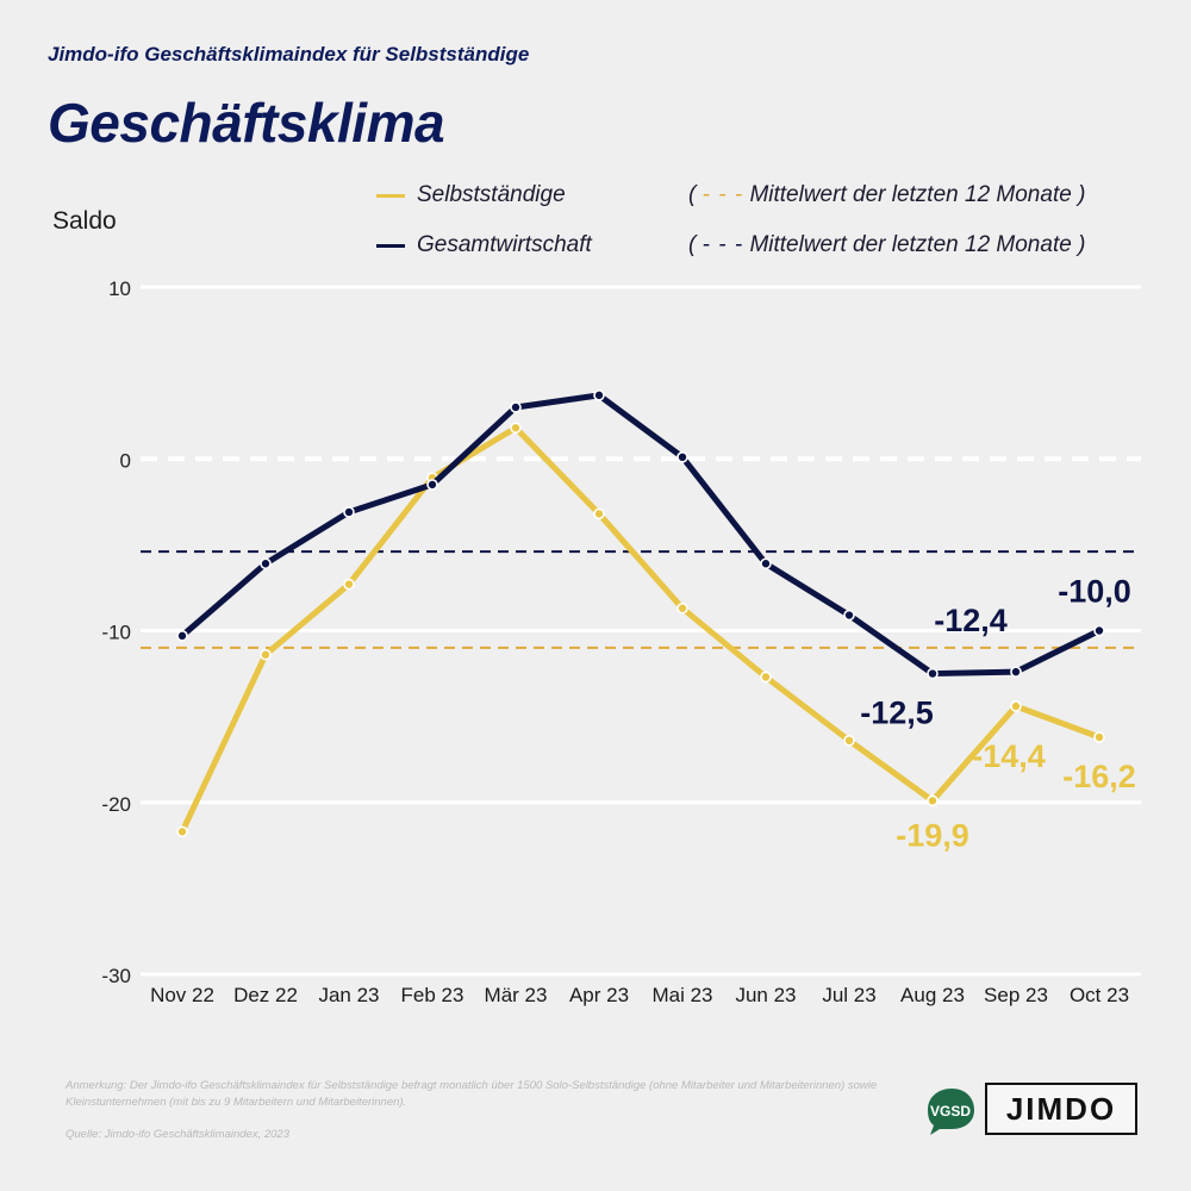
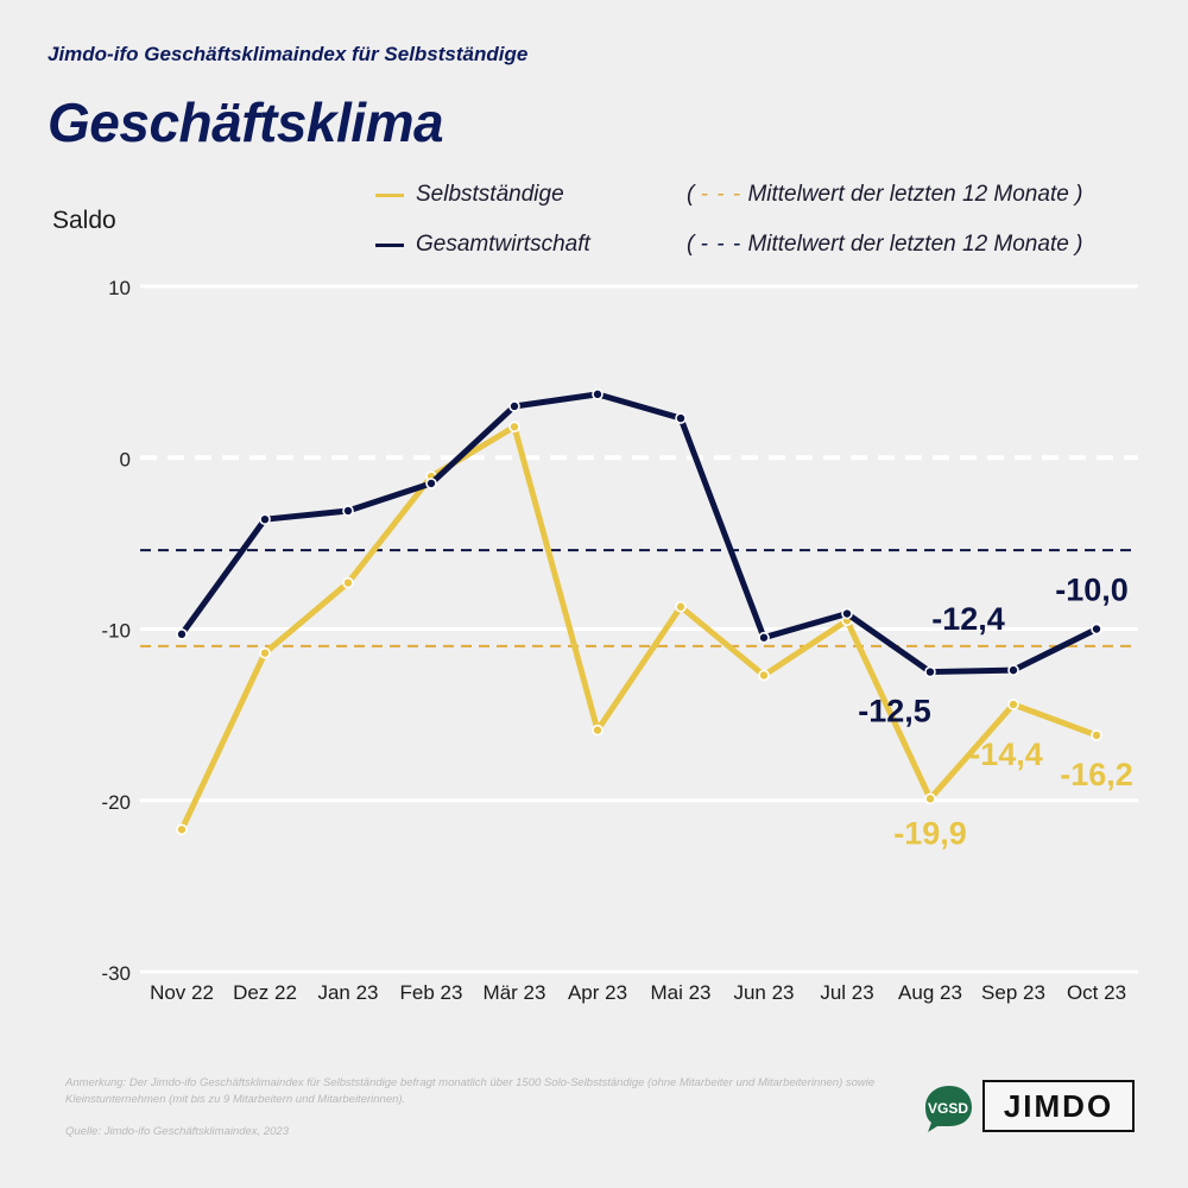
Gesamtwirtschaft/Dez 22: -6.1 -> -3.6
Selbstständige/Apr 23: -3.2 -> -15.9
Gesamtwirtschaft/Mai 23: 0.1 -> 2.3
Gesamtwirtschaft/Jun 23: -6.1 -> -10.5
Selbstständige/Jul 23: -16.4 -> -9.5
